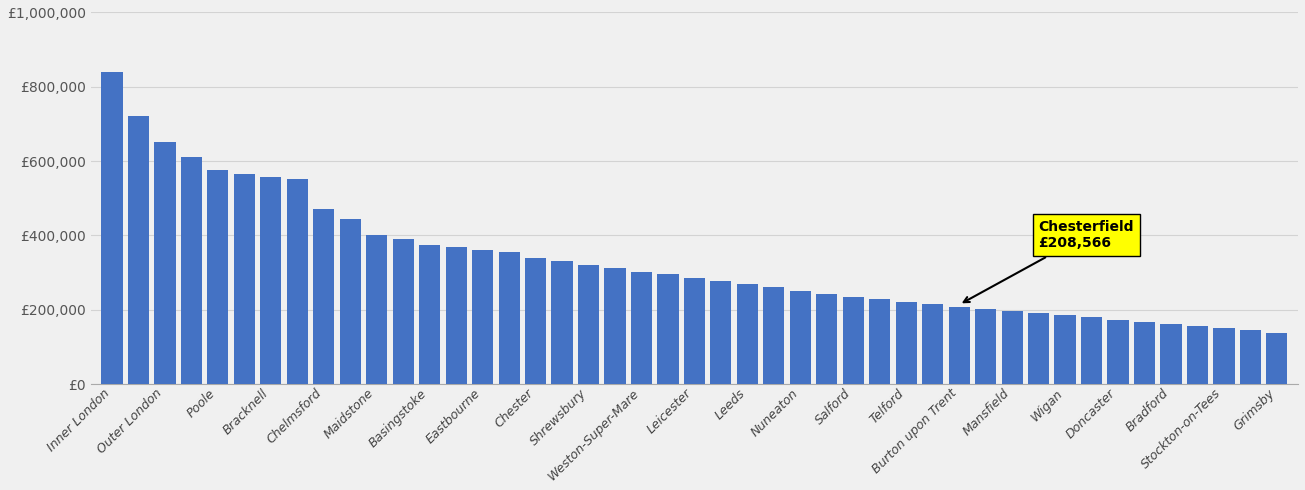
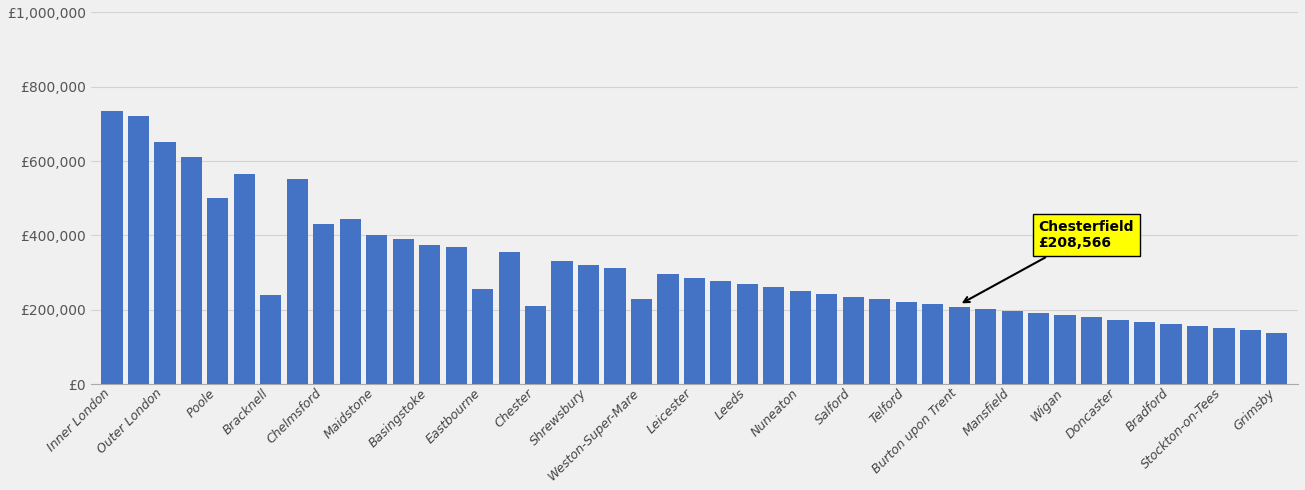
Inner London: £840,000 -> £735,000
Poole: £575,000 -> £500,000
Bracknell: £558,000 -> £240,000
Chelmsford: £470,000 -> £430,000
Eastbourne: £360,000 -> £255,000
Chester: £340,000 -> £210,000
Weston-Super-Mare: £302,000 -> £230,000
